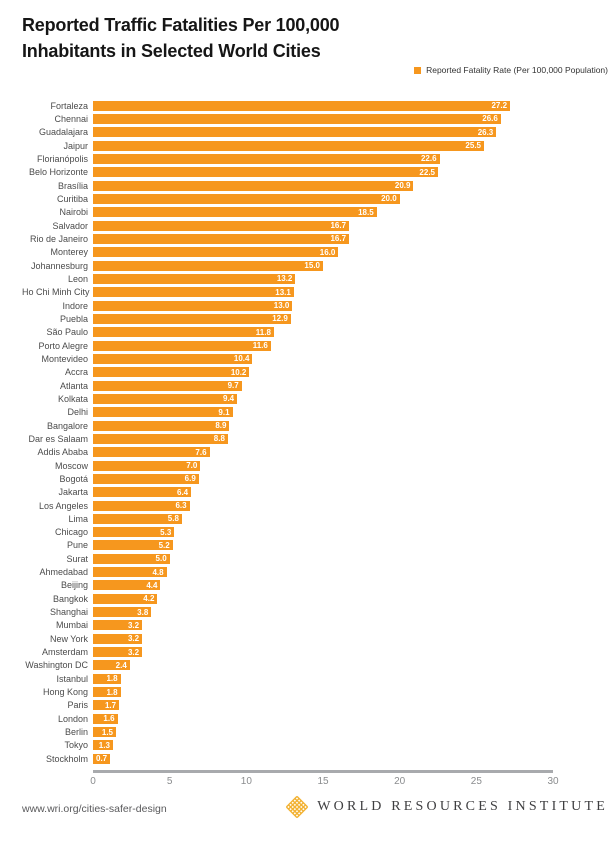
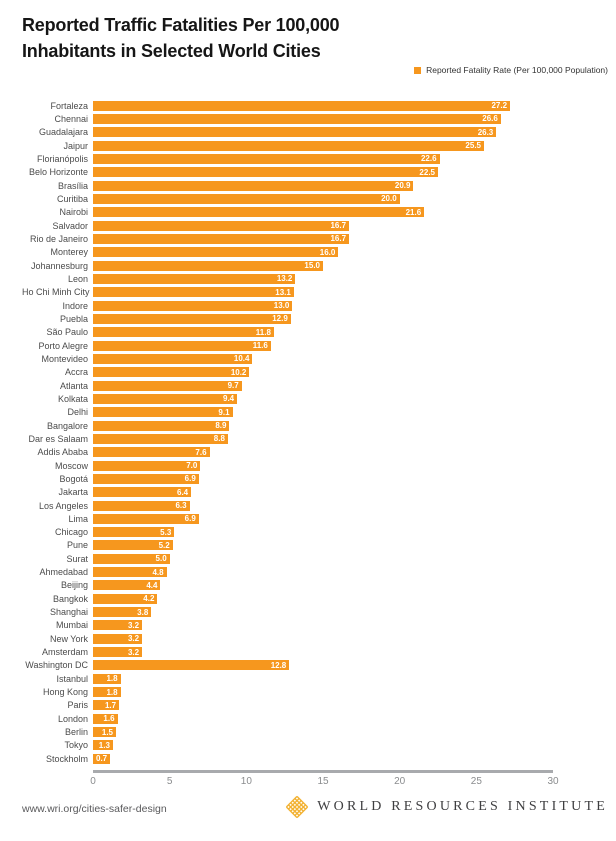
Nairobi: 18.5 -> 21.6
Lima: 5.8 -> 6.9
Washington DC: 2.4 -> 12.8
